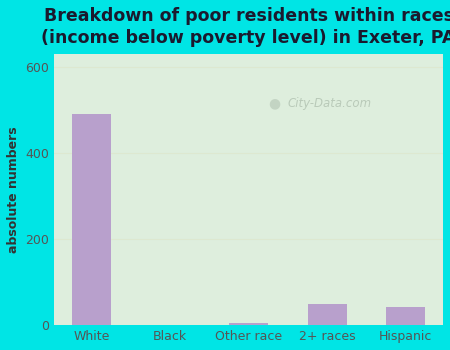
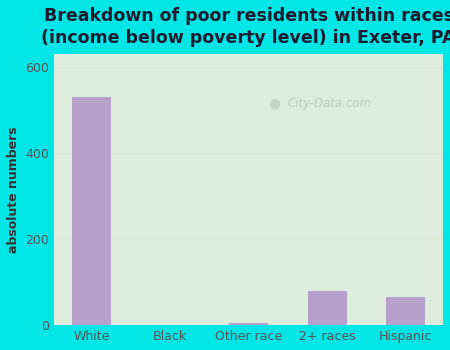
White: 490 -> 530
2+ races: 50 -> 80
Hispanic: 43 -> 65
